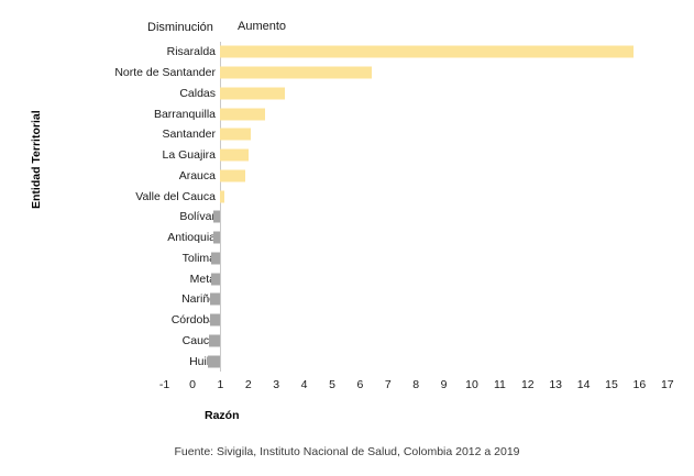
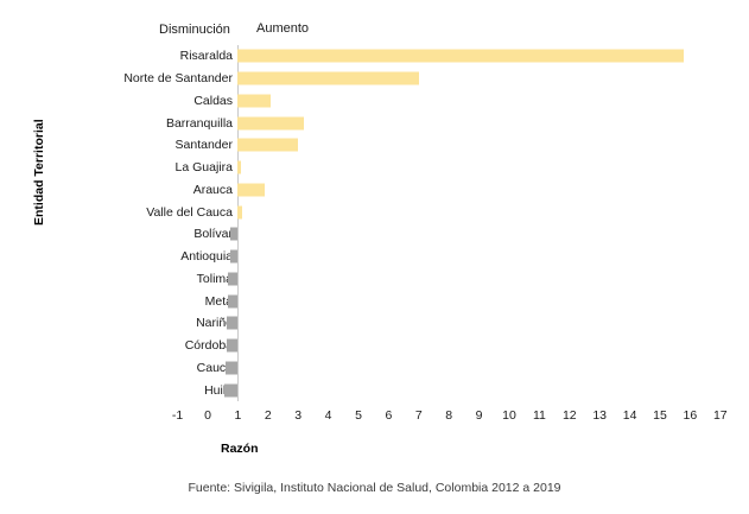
Norte de Santander: 6.4 -> 7.0
Caldas: 3.3 -> 2.1
Barranquilla: 2.6 -> 3.2
Santander: 2.1 -> 3.0
La Guajira: 2.0 -> 1.1
